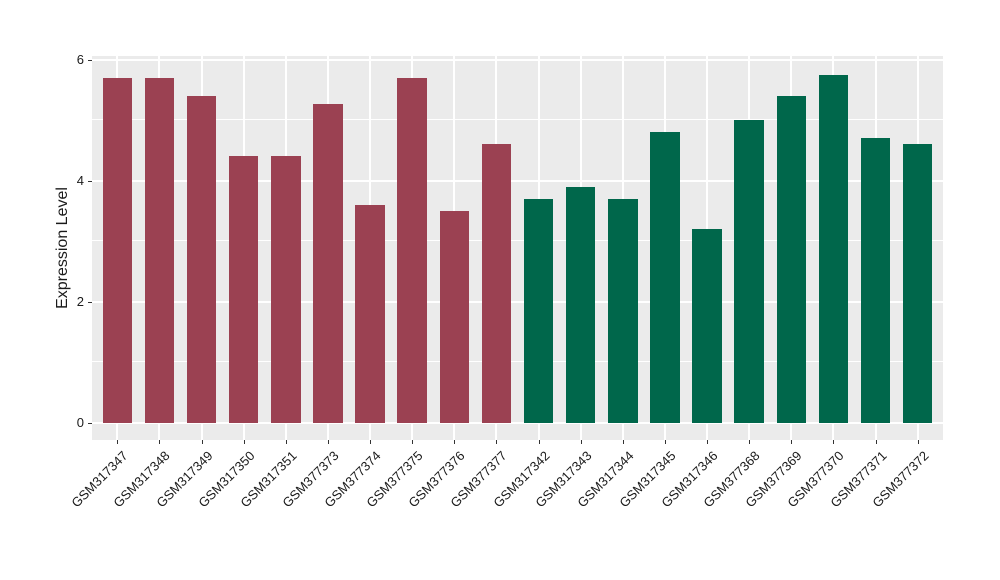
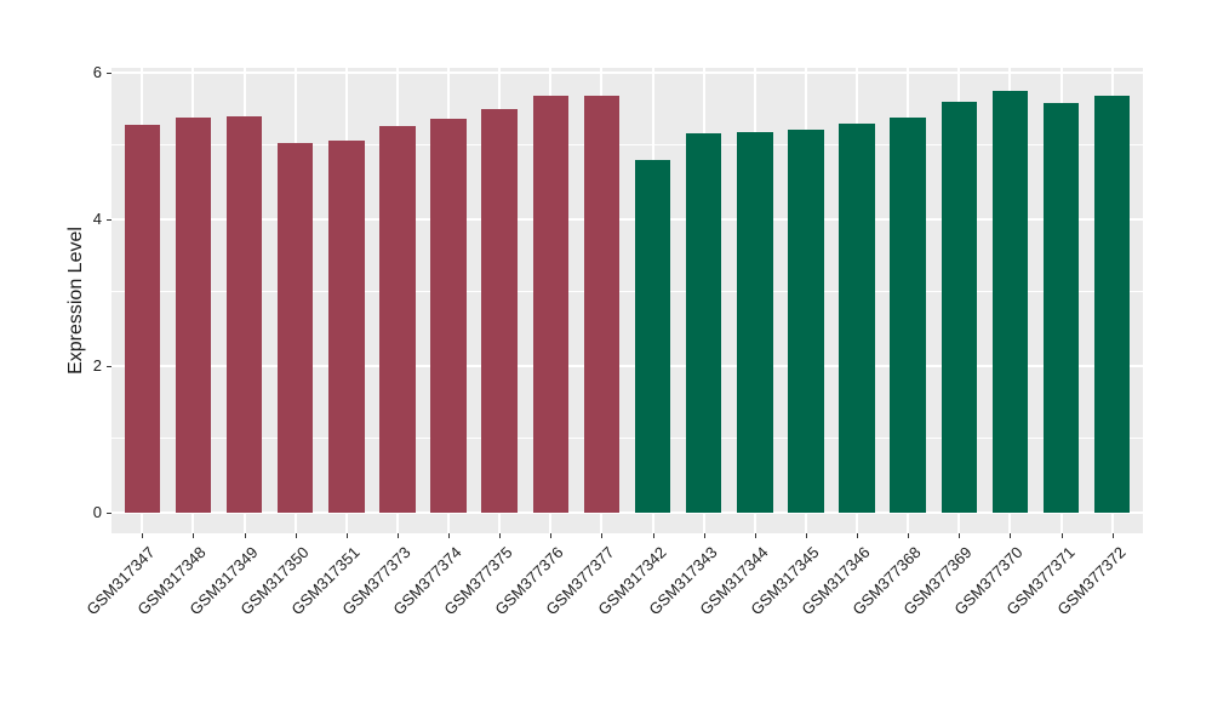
GSM317347: 5.7 -> 5.3
GSM317348: 5.7 -> 5.4
GSM317350: 4.4 -> 5.0
GSM317351: 4.4 -> 5.1
GSM377374: 3.6 -> 5.4
GSM377375: 5.7 -> 5.5
GSM377376: 3.5 -> 5.7
GSM377377: 4.6 -> 5.7
GSM317342: 3.7 -> 4.8
GSM317343: 3.9 -> 5.2
GSM317344: 3.7 -> 5.2
GSM317345: 4.8 -> 5.2
GSM317346: 3.2 -> 5.3
GSM377368: 5.0 -> 5.4
GSM377369: 5.4 -> 5.6
GSM377371: 4.7 -> 5.6
GSM377372: 4.6 -> 5.7
